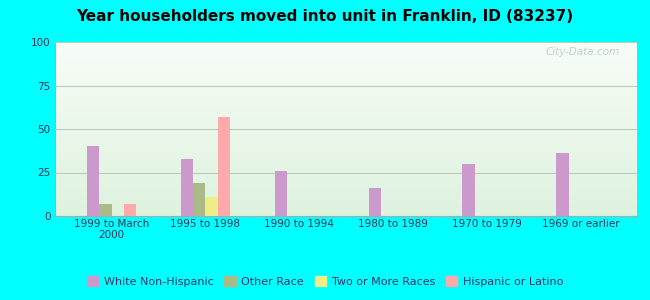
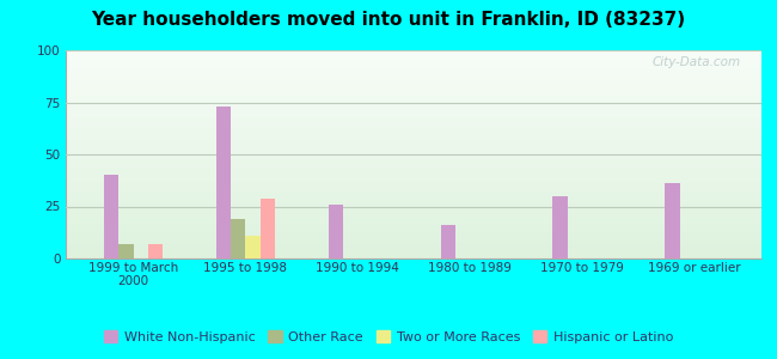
White Non-Hispanic/1995 to 1998: 33 -> 73
Hispanic or Latino/1995 to 1998: 57 -> 29
